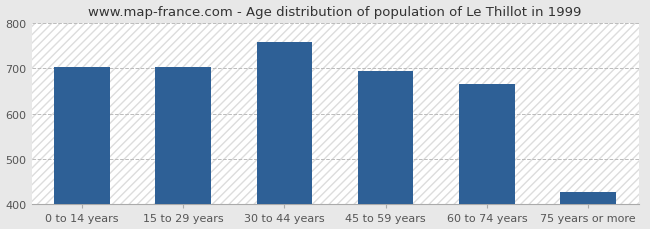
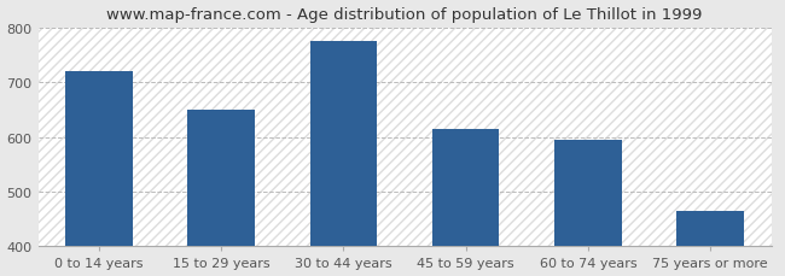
0 to 14 years: 703 -> 720
15 to 29 years: 702 -> 650
30 to 44 years: 758 -> 775
45 to 59 years: 695 -> 615
60 to 74 years: 665 -> 595
75 years or more: 428 -> 465
